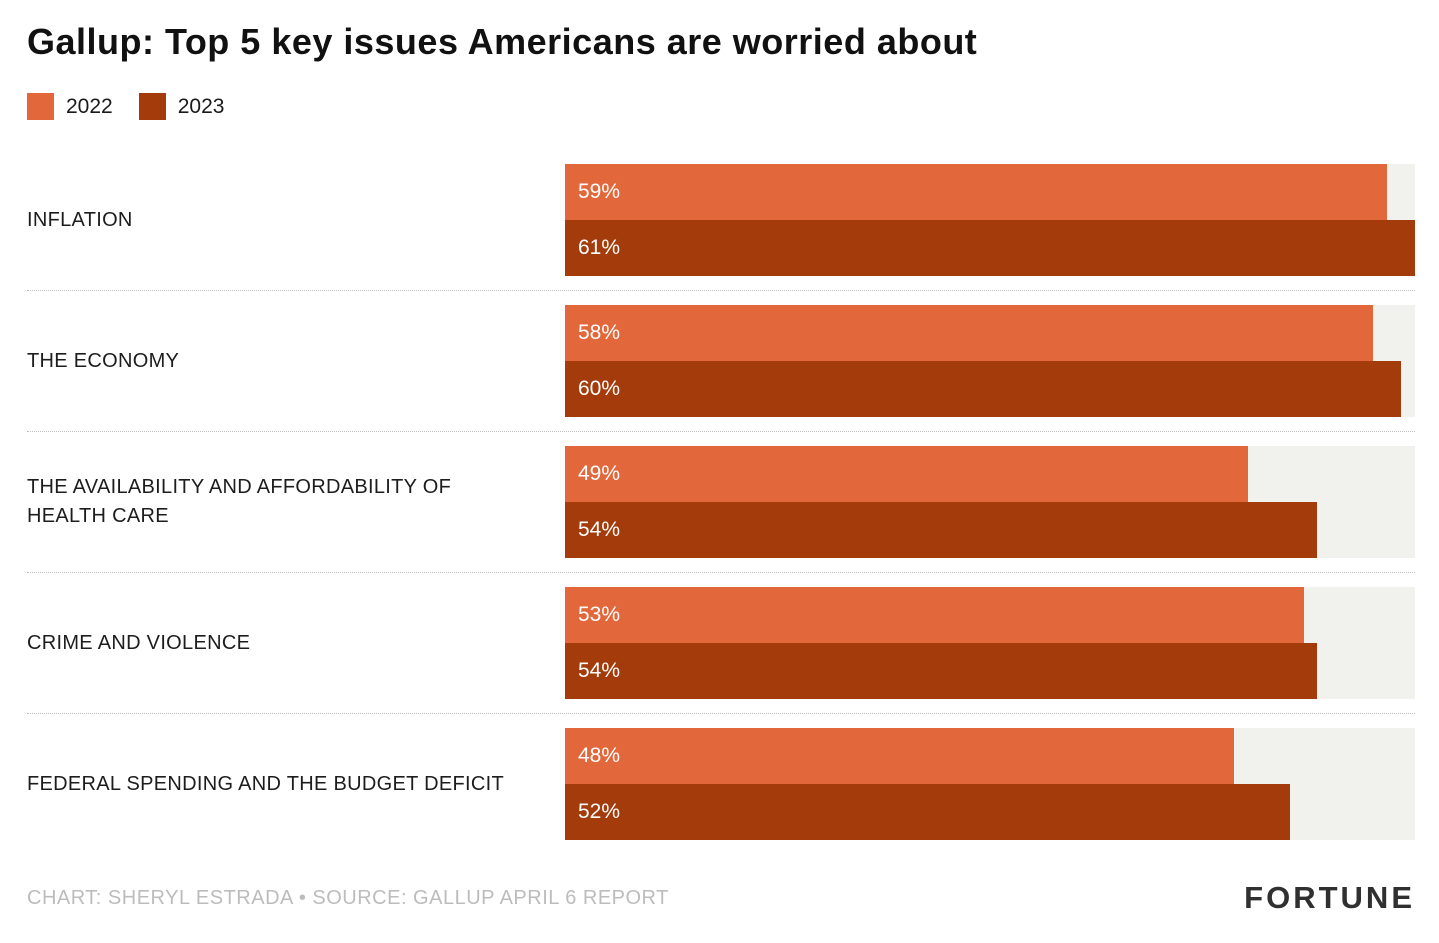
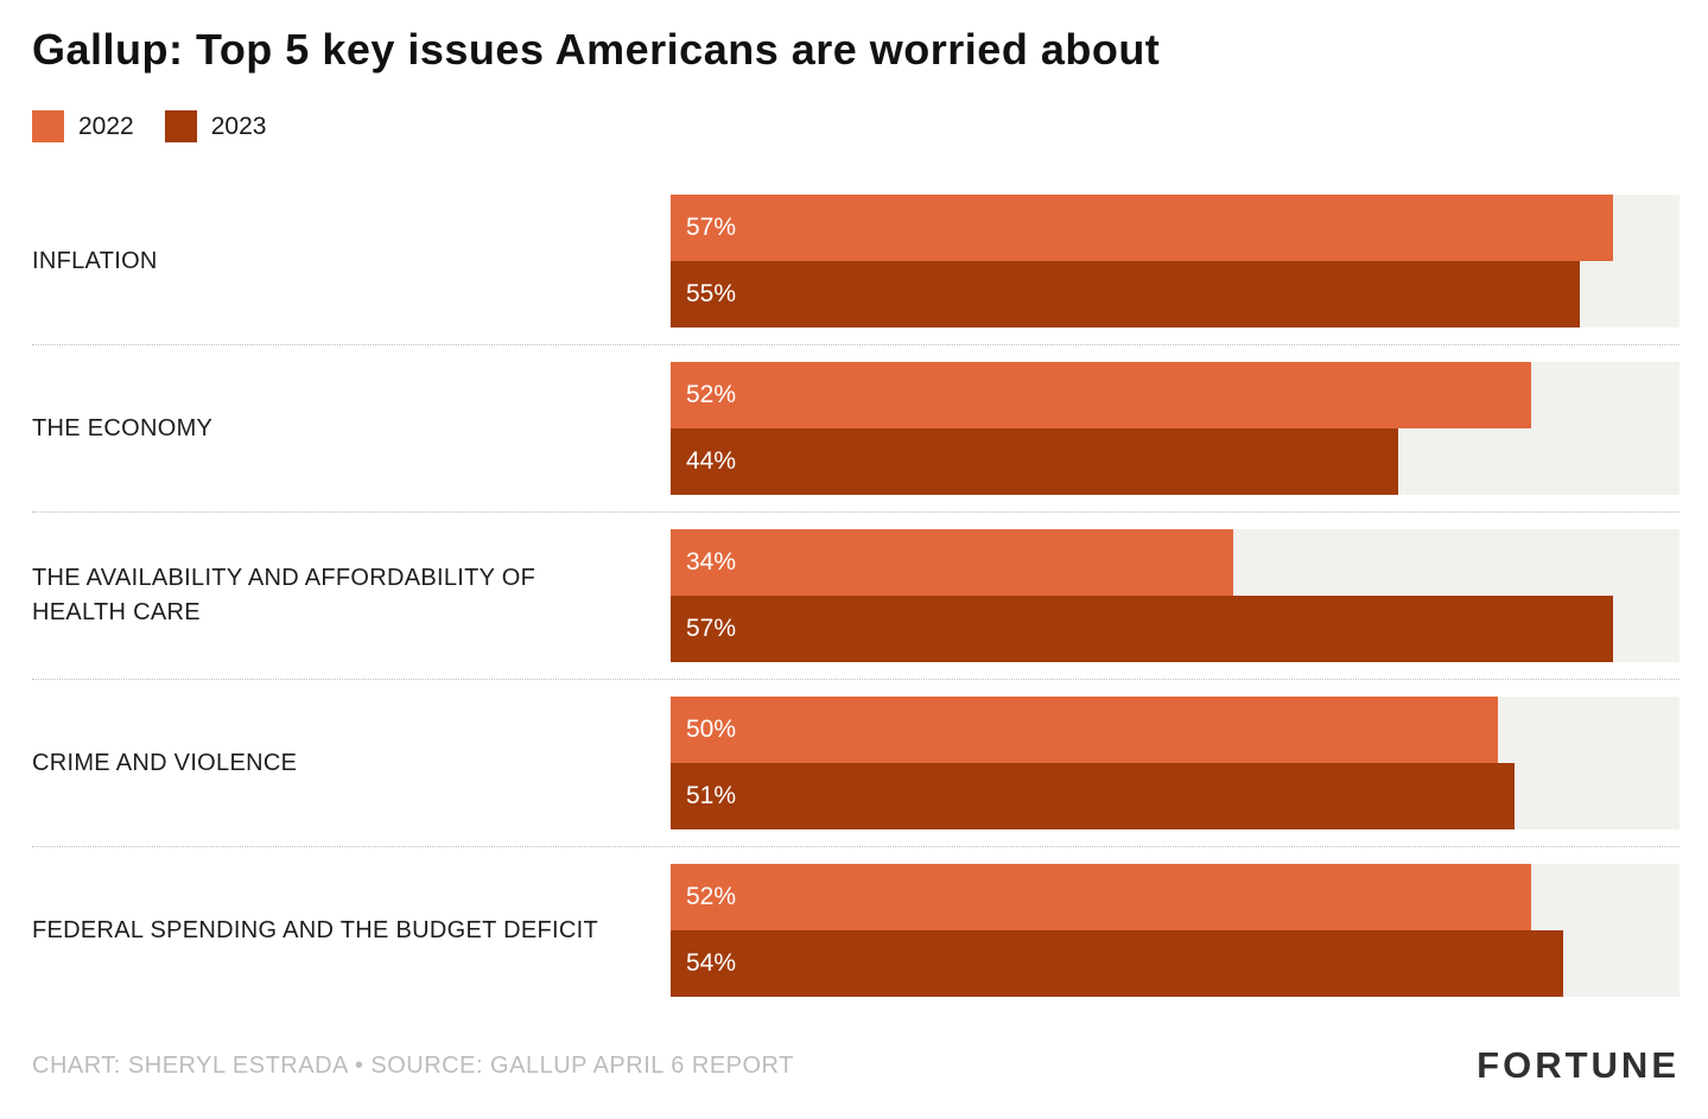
2022/INFLATION: 59% -> 57%
2023/INFLATION: 61% -> 55%
2022/THE ECONOMY: 58% -> 52%
2023/THE ECONOMY: 60% -> 44%
2022/THE AVAILABILITY AND AFFORDABILITY OF HEALTH CARE: 49% -> 34%
2023/THE AVAILABILITY AND AFFORDABILITY OF HEALTH CARE: 54% -> 57%
2022/CRIME AND VIOLENCE: 53% -> 50%
2023/CRIME AND VIOLENCE: 54% -> 51%
2022/FEDERAL SPENDING AND THE BUDGET DEFICIT: 48% -> 52%
2023/FEDERAL SPENDING AND THE BUDGET DEFICIT: 52% -> 54%
